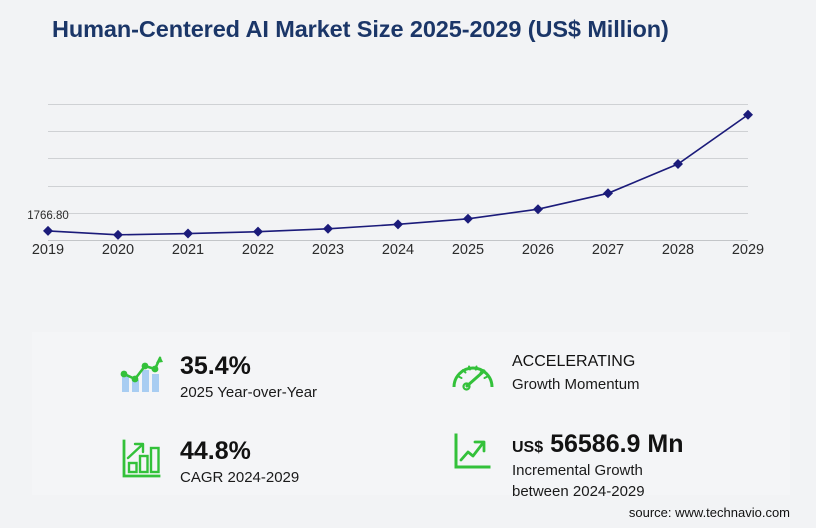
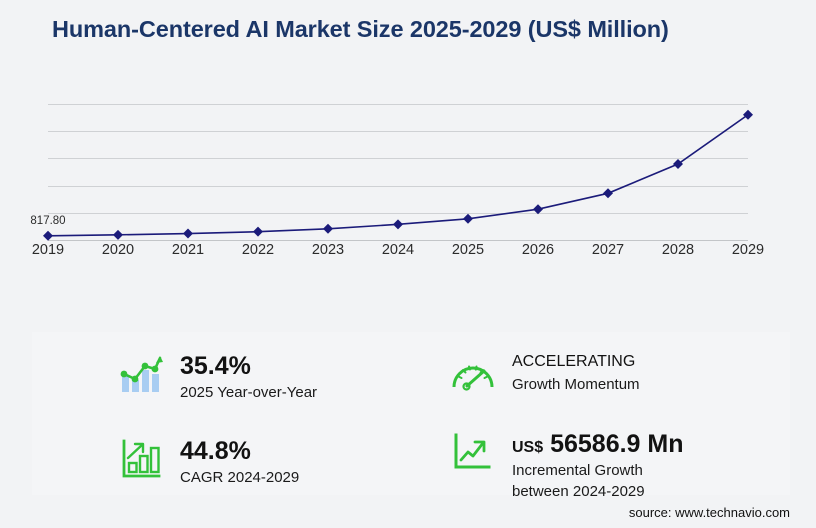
2019: 1766.80 -> 817.80
